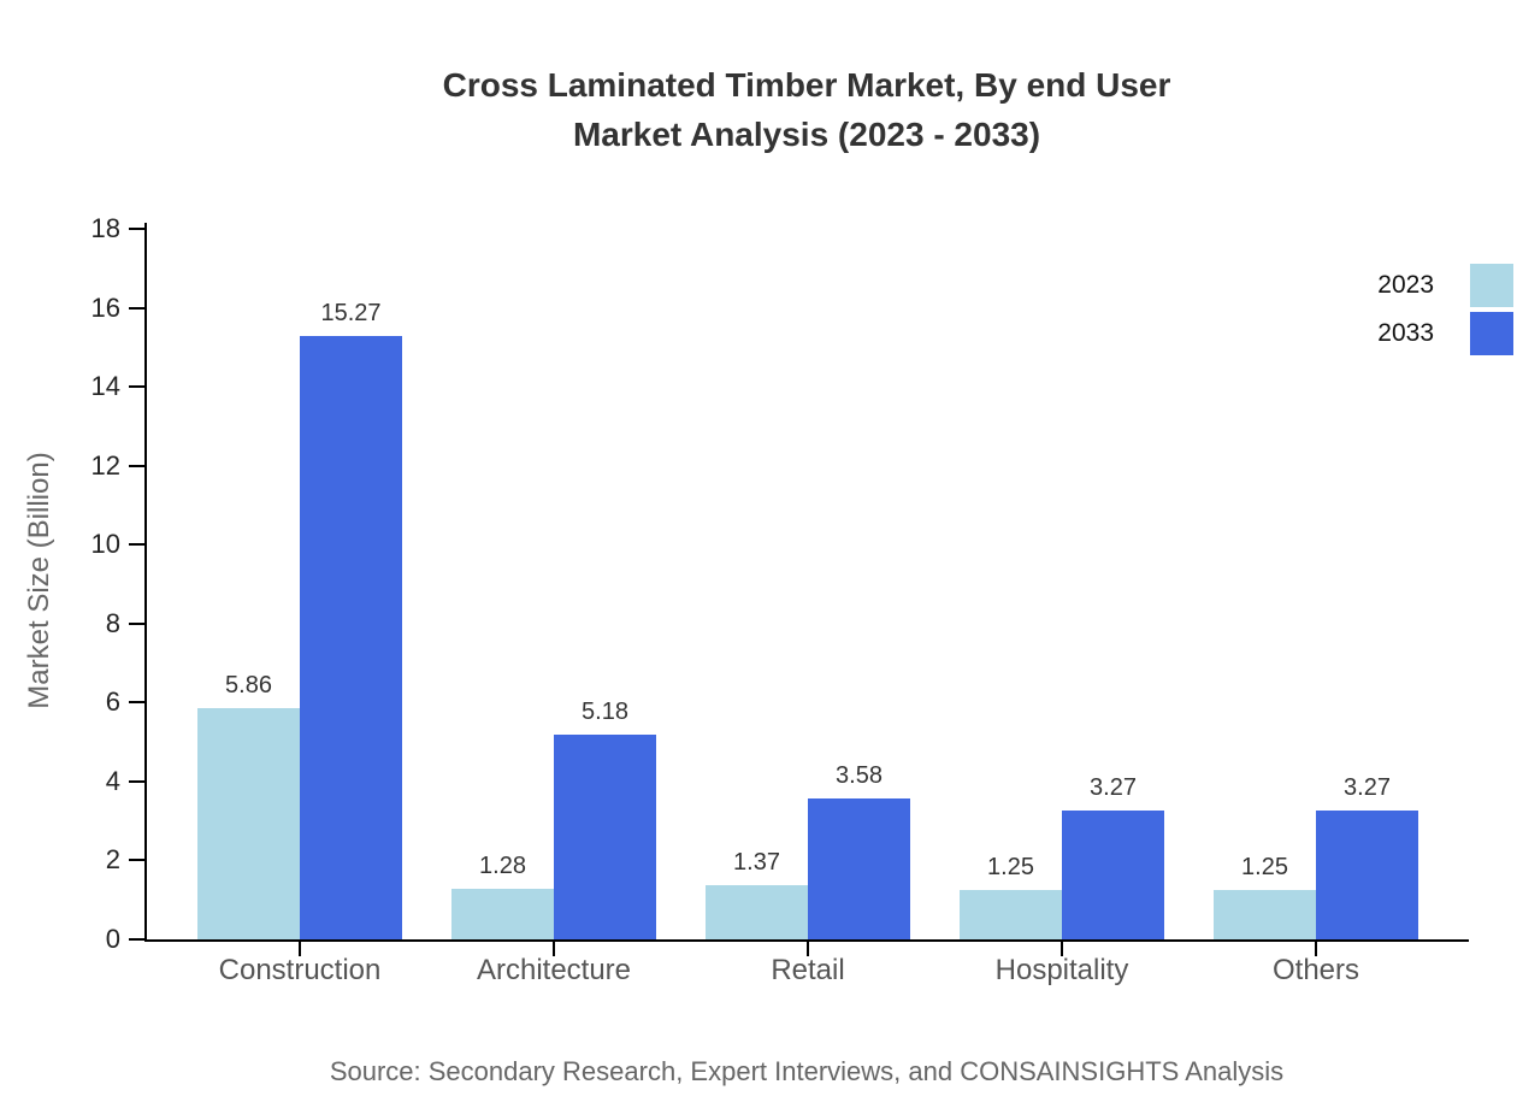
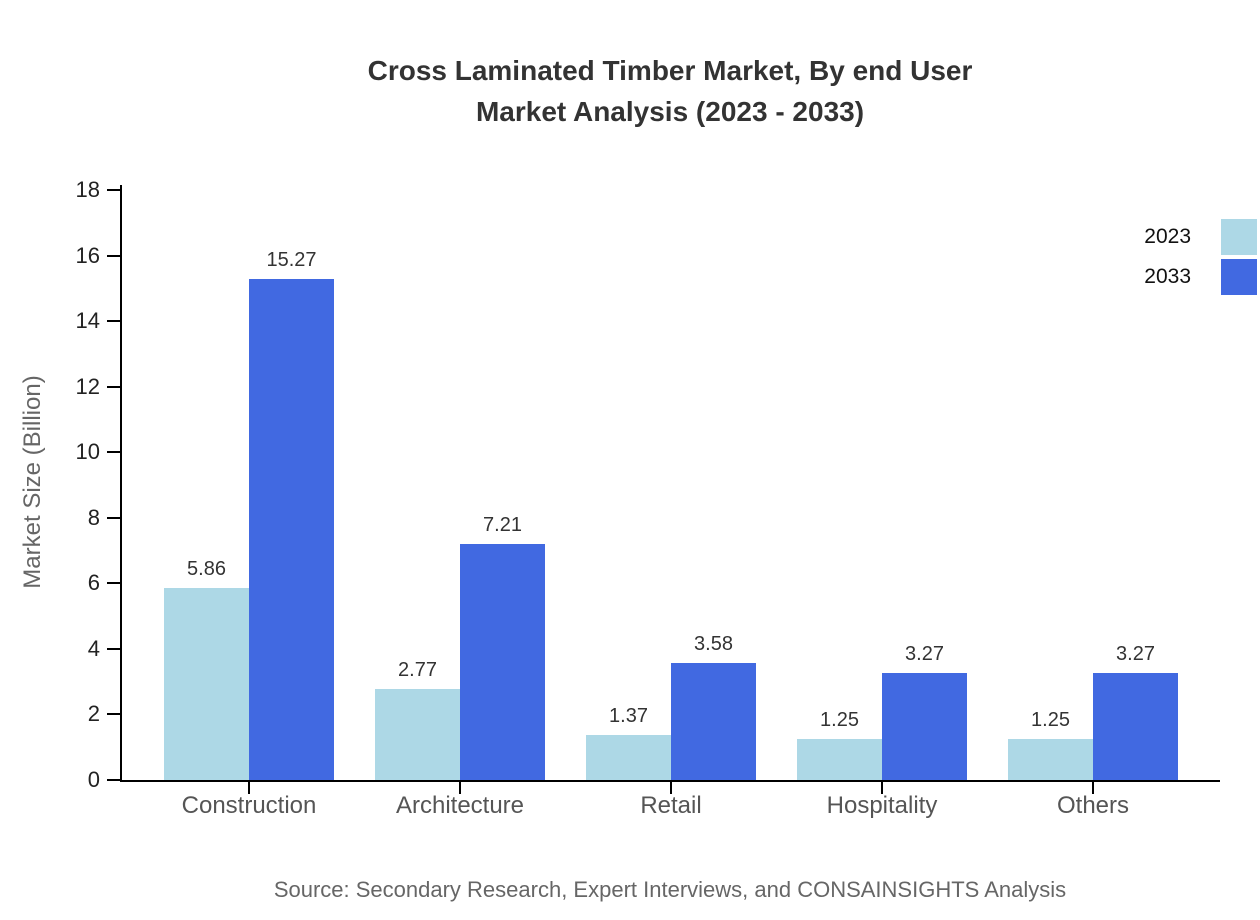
2023/Architecture: 1.28 -> 2.77
2033/Architecture: 5.18 -> 7.21
